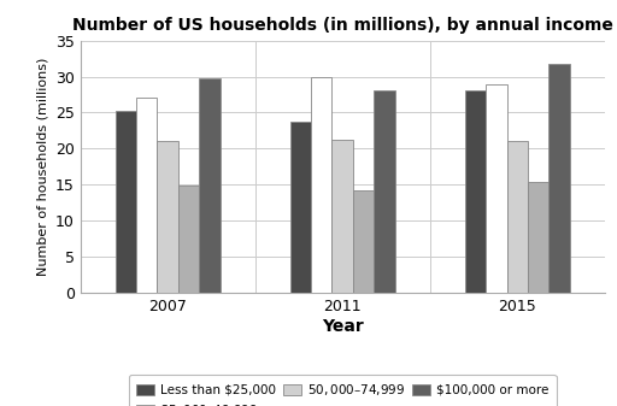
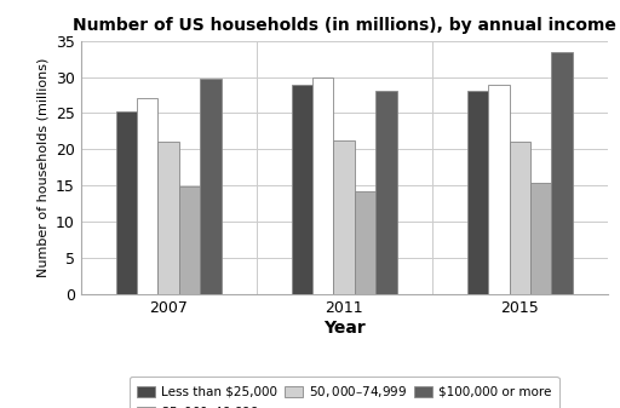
Less than $25,000/2011: 23.8 -> 29.0
$100,000 or more/2015: 31.8 -> 33.5
